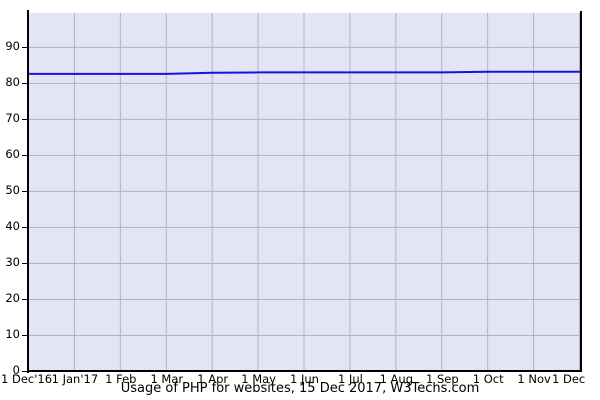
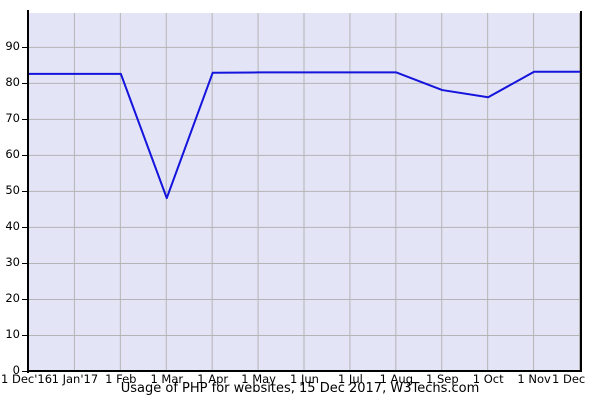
1 Mar: 82 -> 48
1 Sep: 83 -> 78
1 Oct: 83 -> 76
